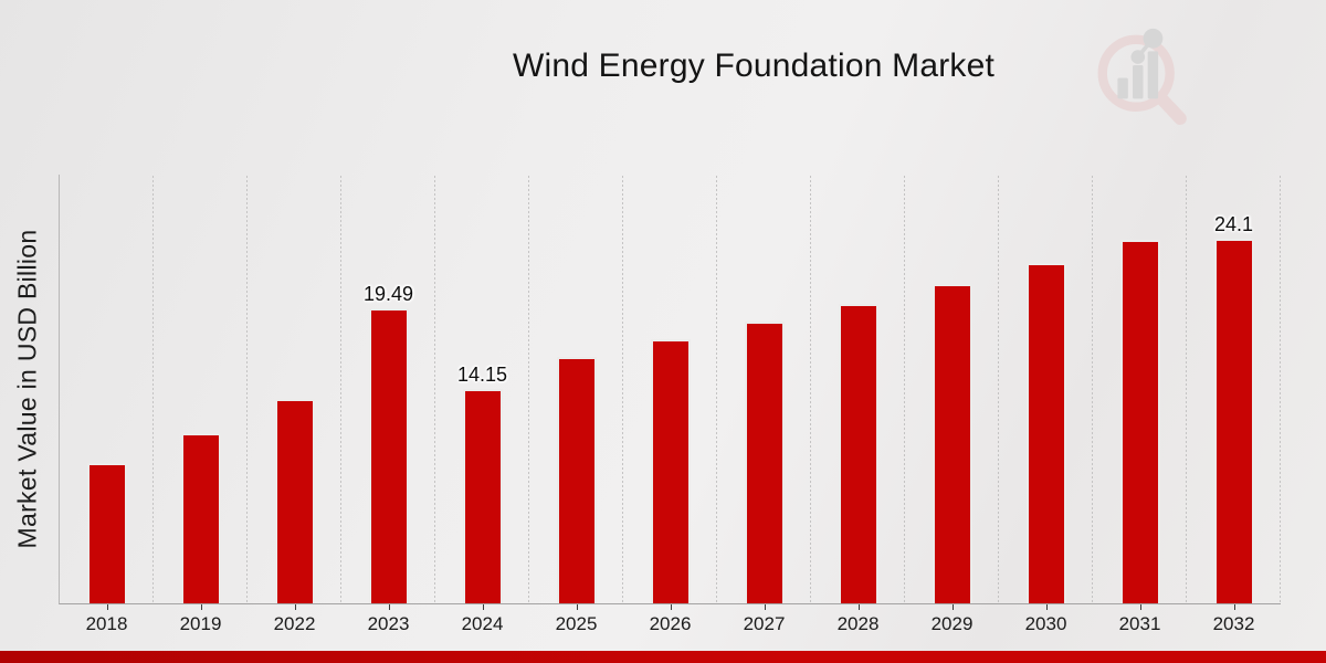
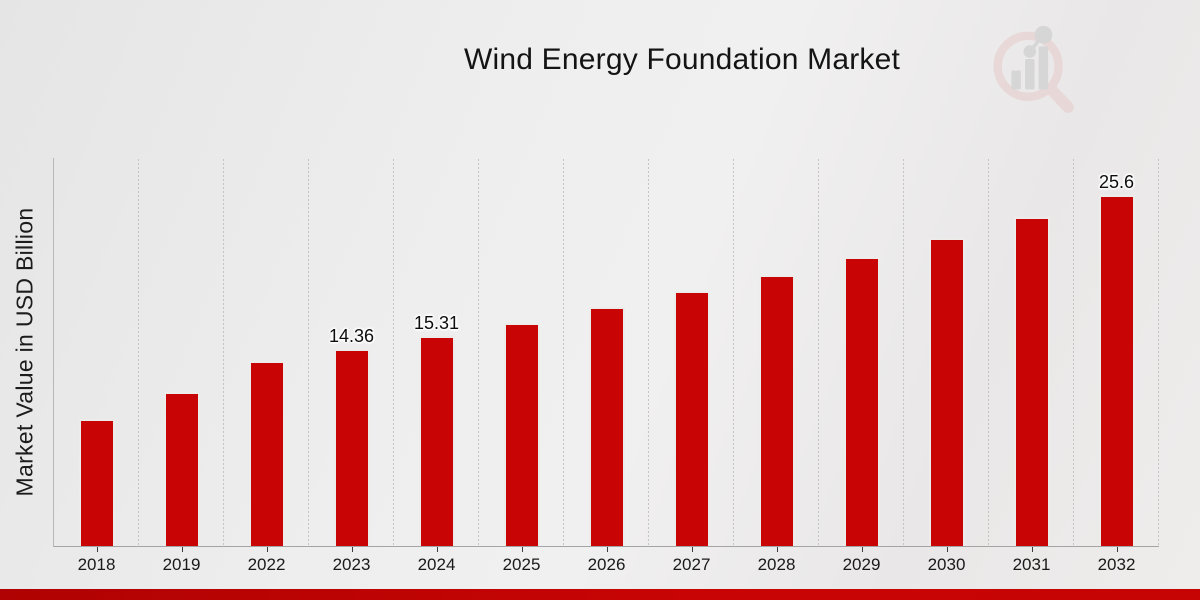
2023: 19.49 -> 14.36
2024: 14.15 -> 15.31
2032: 24.1 -> 25.6
